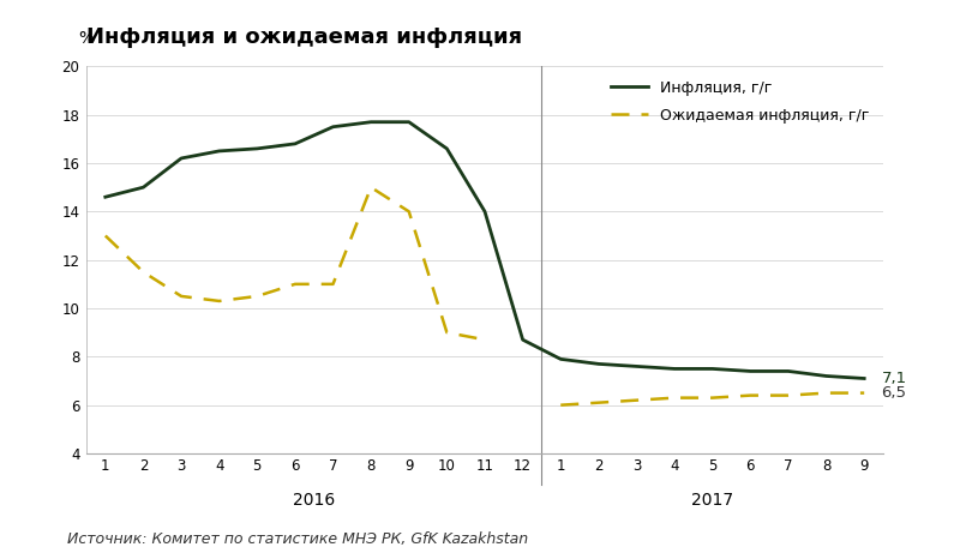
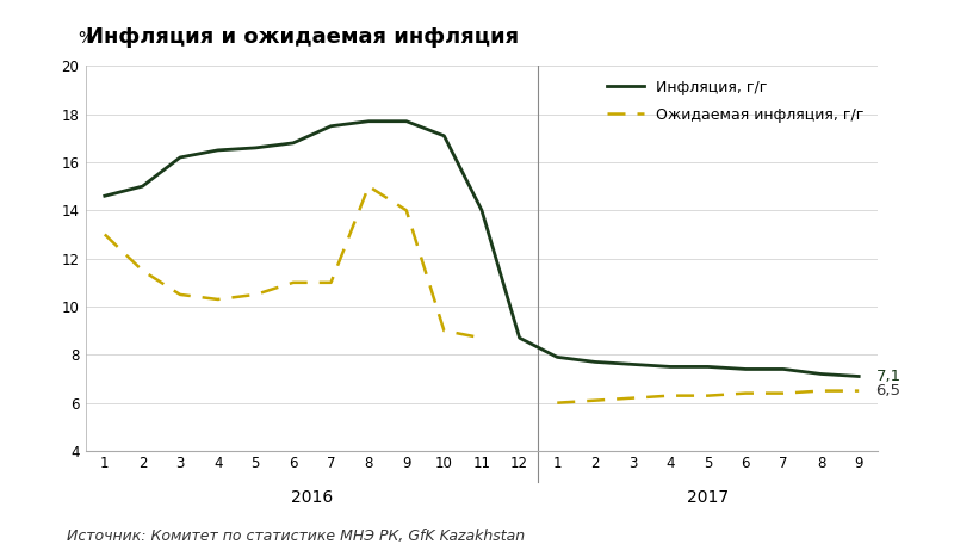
Инфляция, г/г/10: 16.6 -> 17.1
